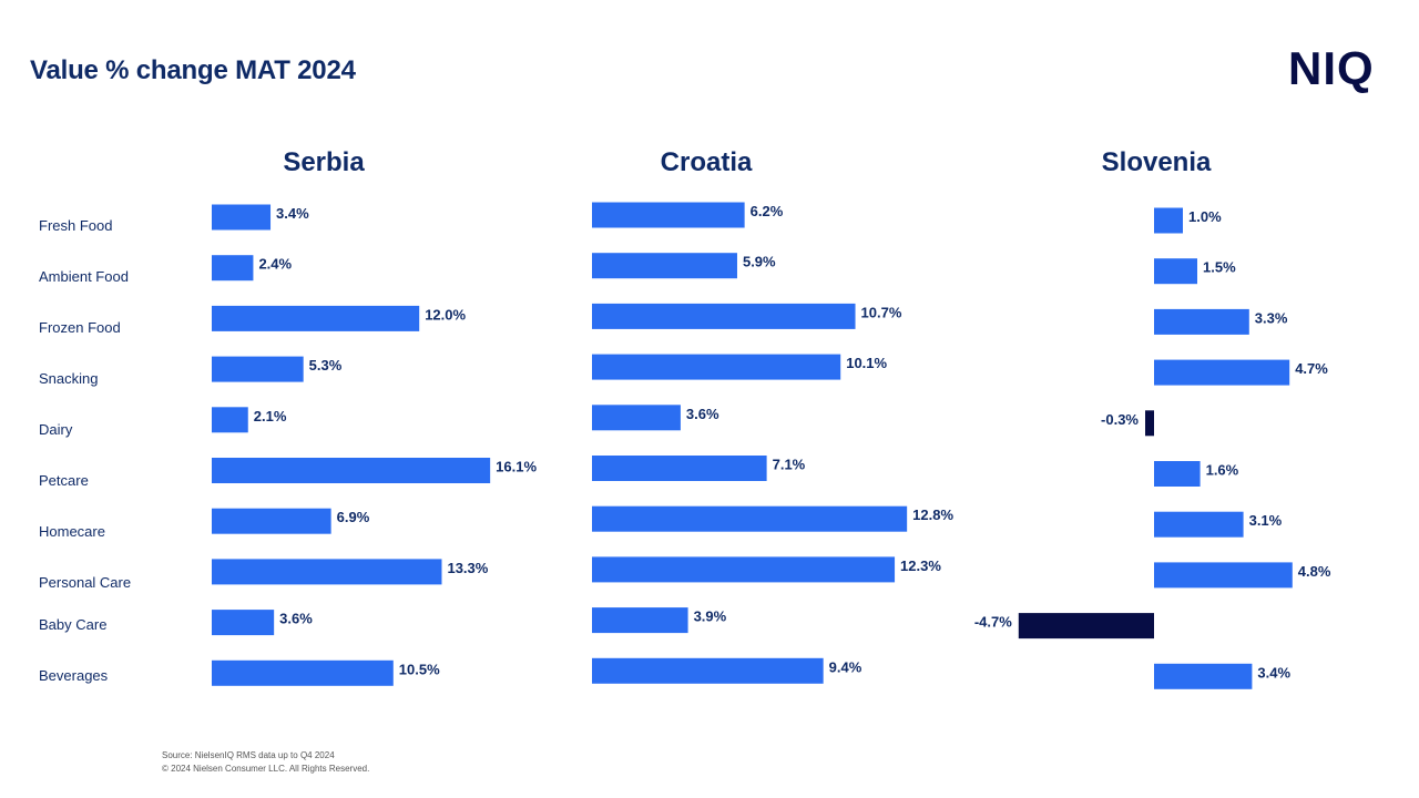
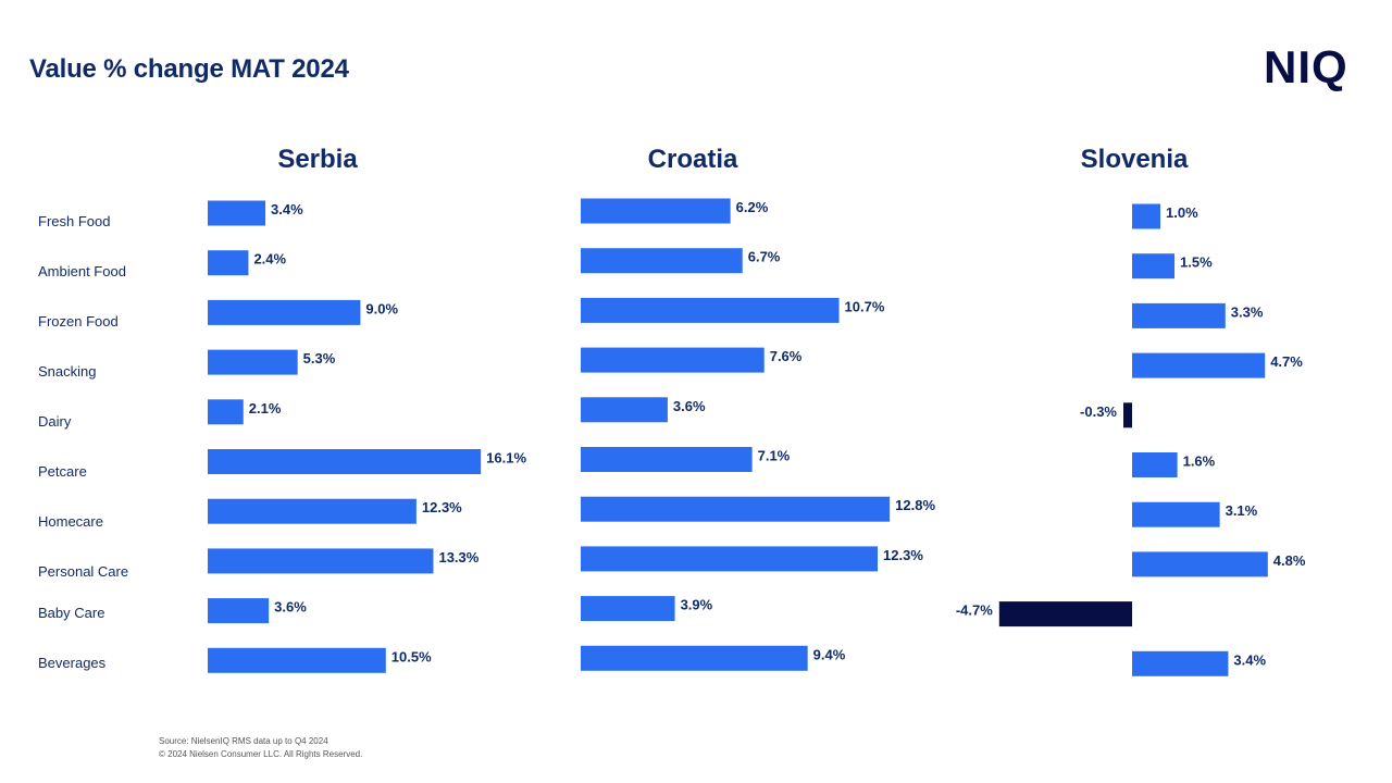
Serbia/Frozen Food: 12.0% -> 9.0%
Serbia/Homecare: 6.9% -> 12.3%
Croatia/Ambient Food: 5.9% -> 6.7%
Croatia/Snacking: 10.1% -> 7.6%
